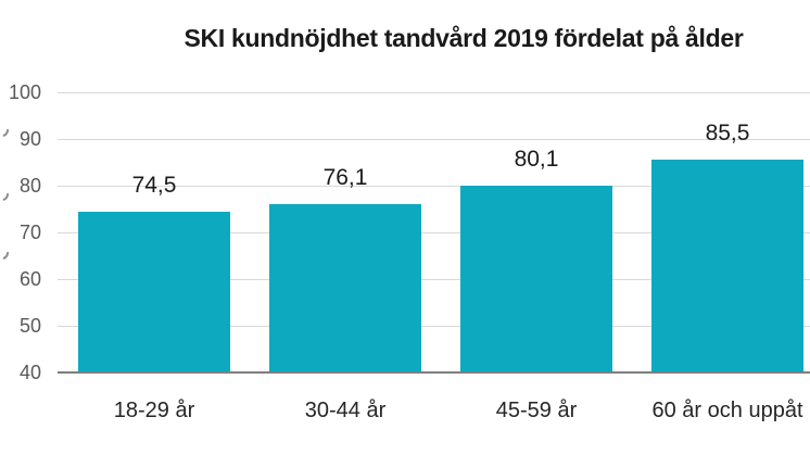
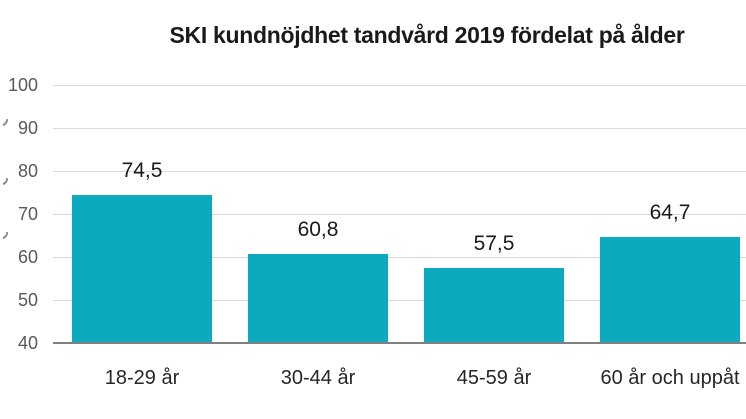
30-44 år: 76,1 -> 60,8
45-59 år: 80,1 -> 57,5
60 år och uppåt: 85,5 -> 64,7
